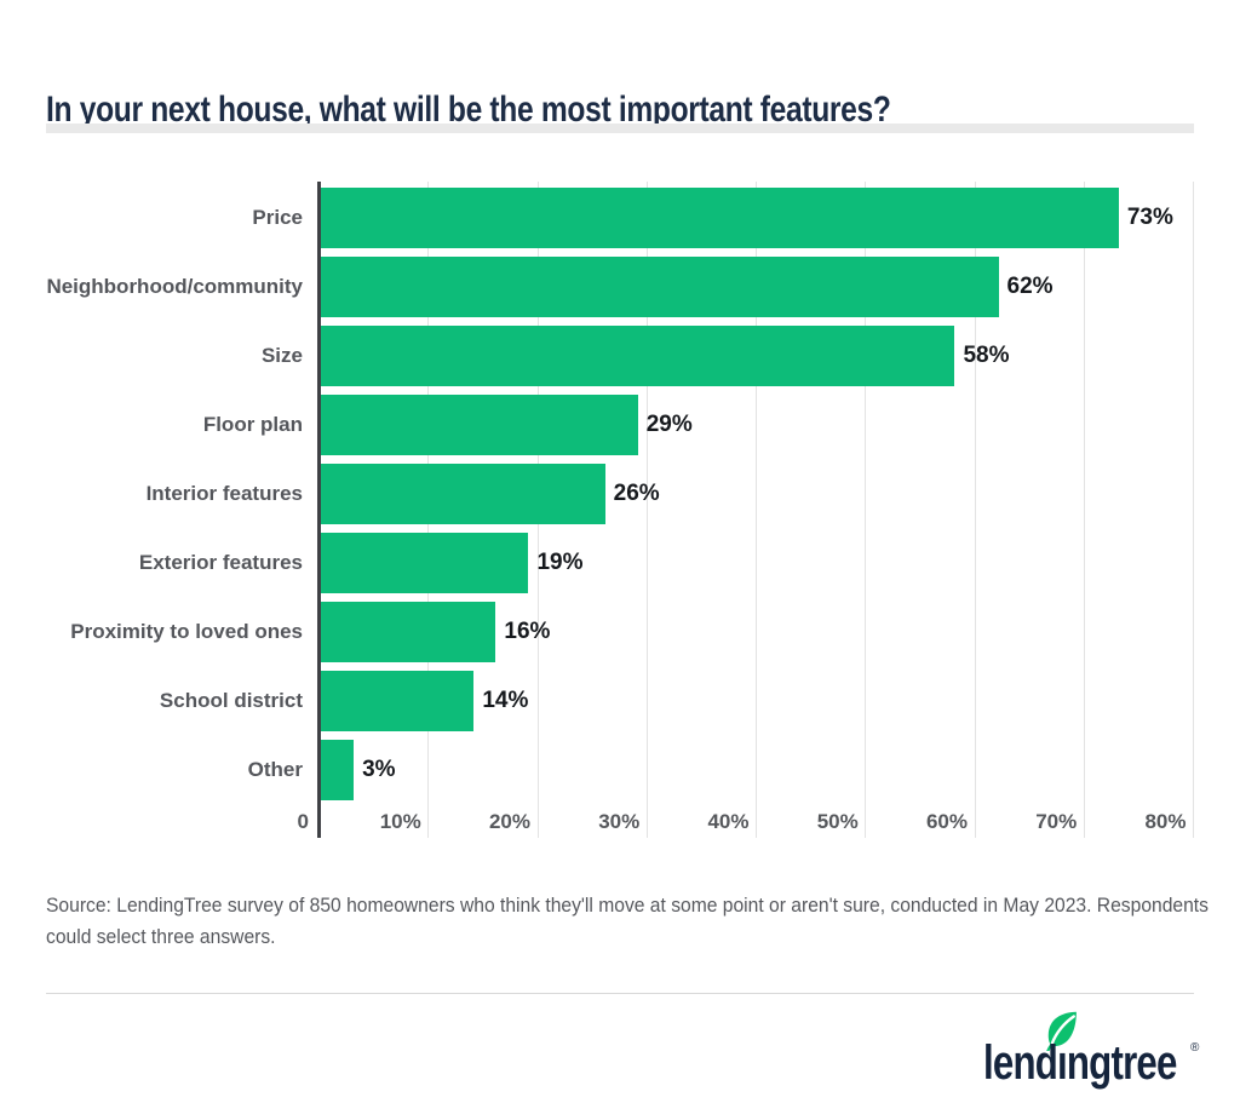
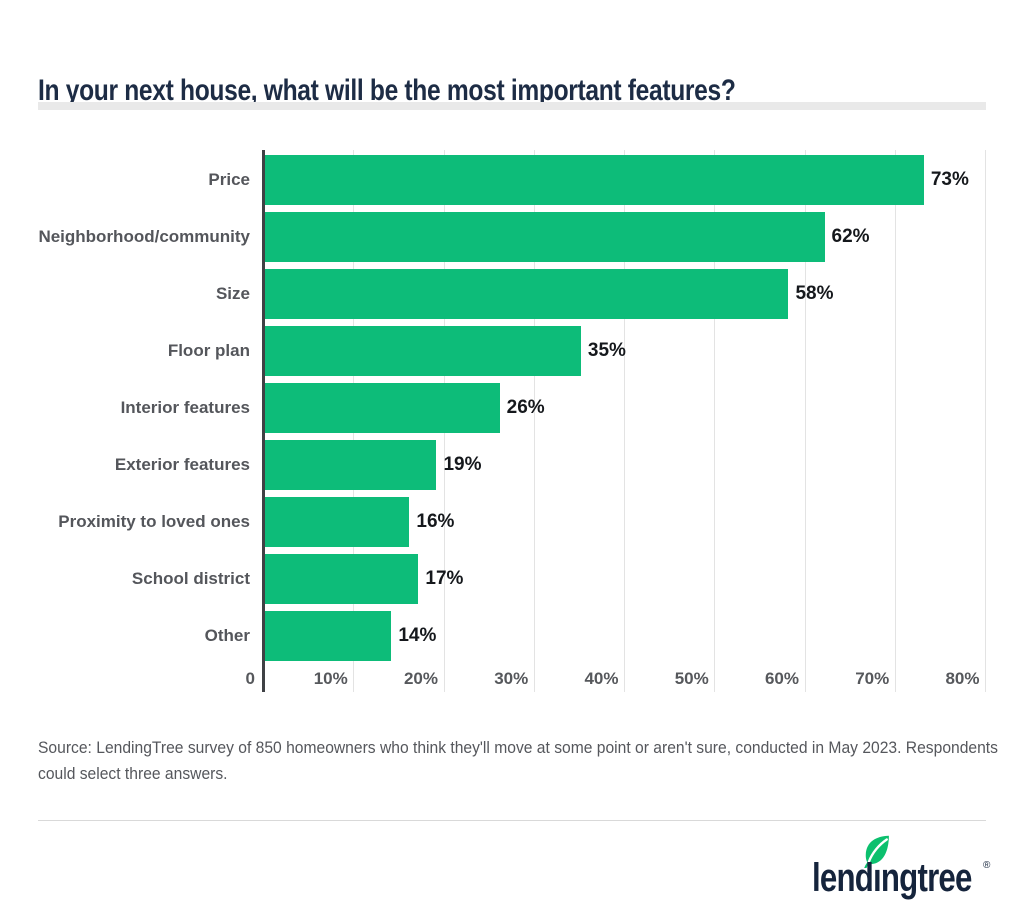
Floor plan: 29% -> 35%
School district: 14% -> 17%
Other: 3% -> 14%
